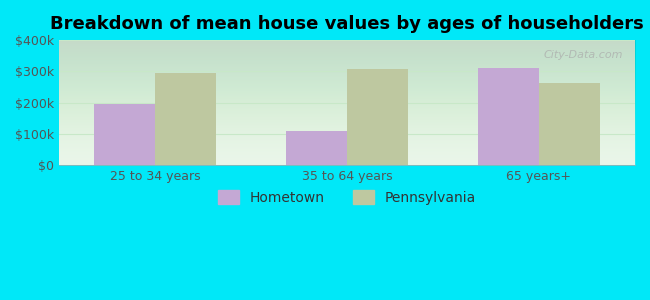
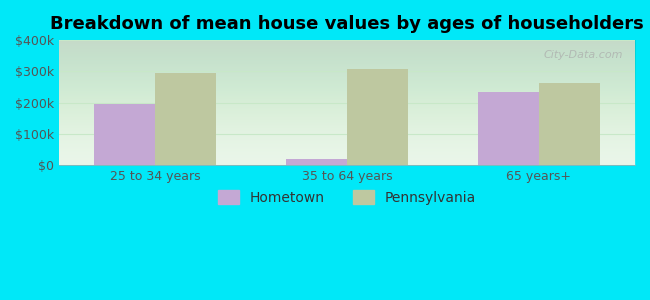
Hometown/35 to 64 years: $110k -> $20k
Hometown/65 years+: $310k -> $235k
